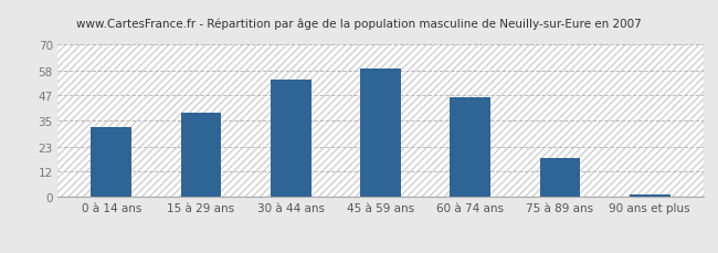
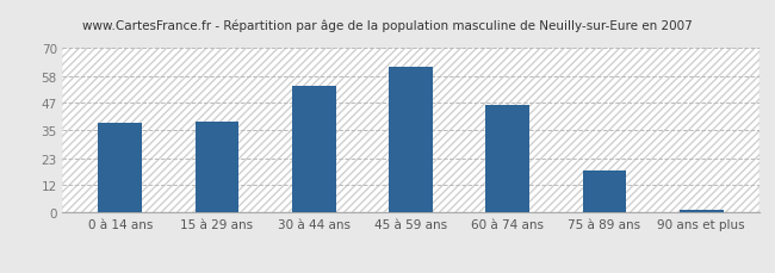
0 à 14 ans: 32 -> 38
45 à 59 ans: 59 -> 62
